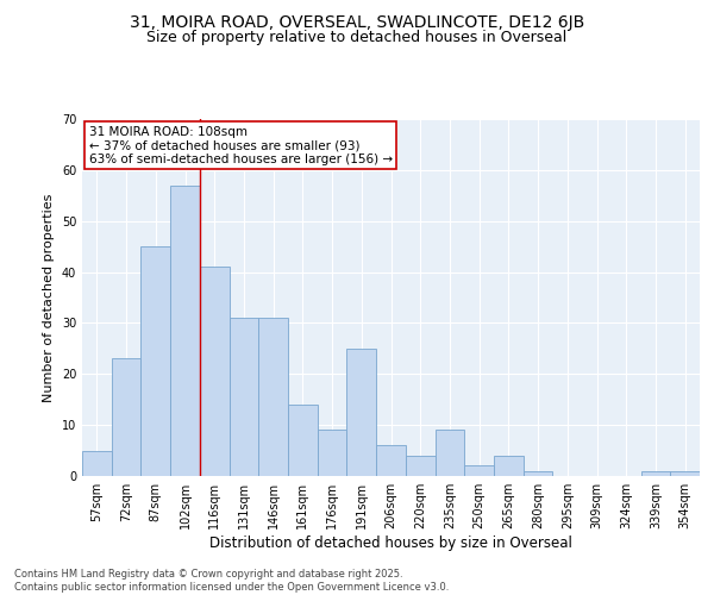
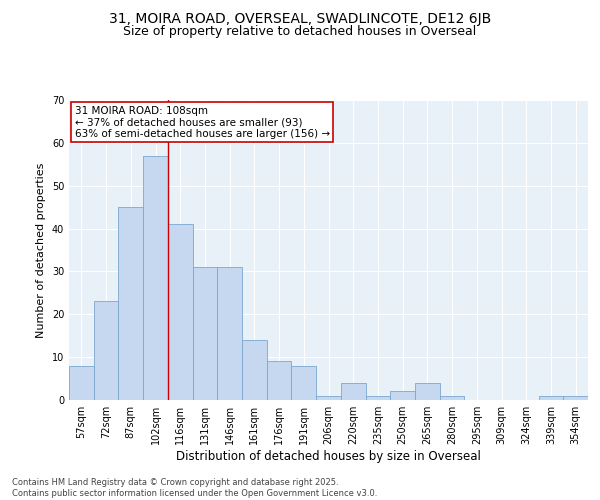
57sqm: 5 -> 8
191sqm: 25 -> 8
206sqm: 6 -> 1
235sqm: 9 -> 1
